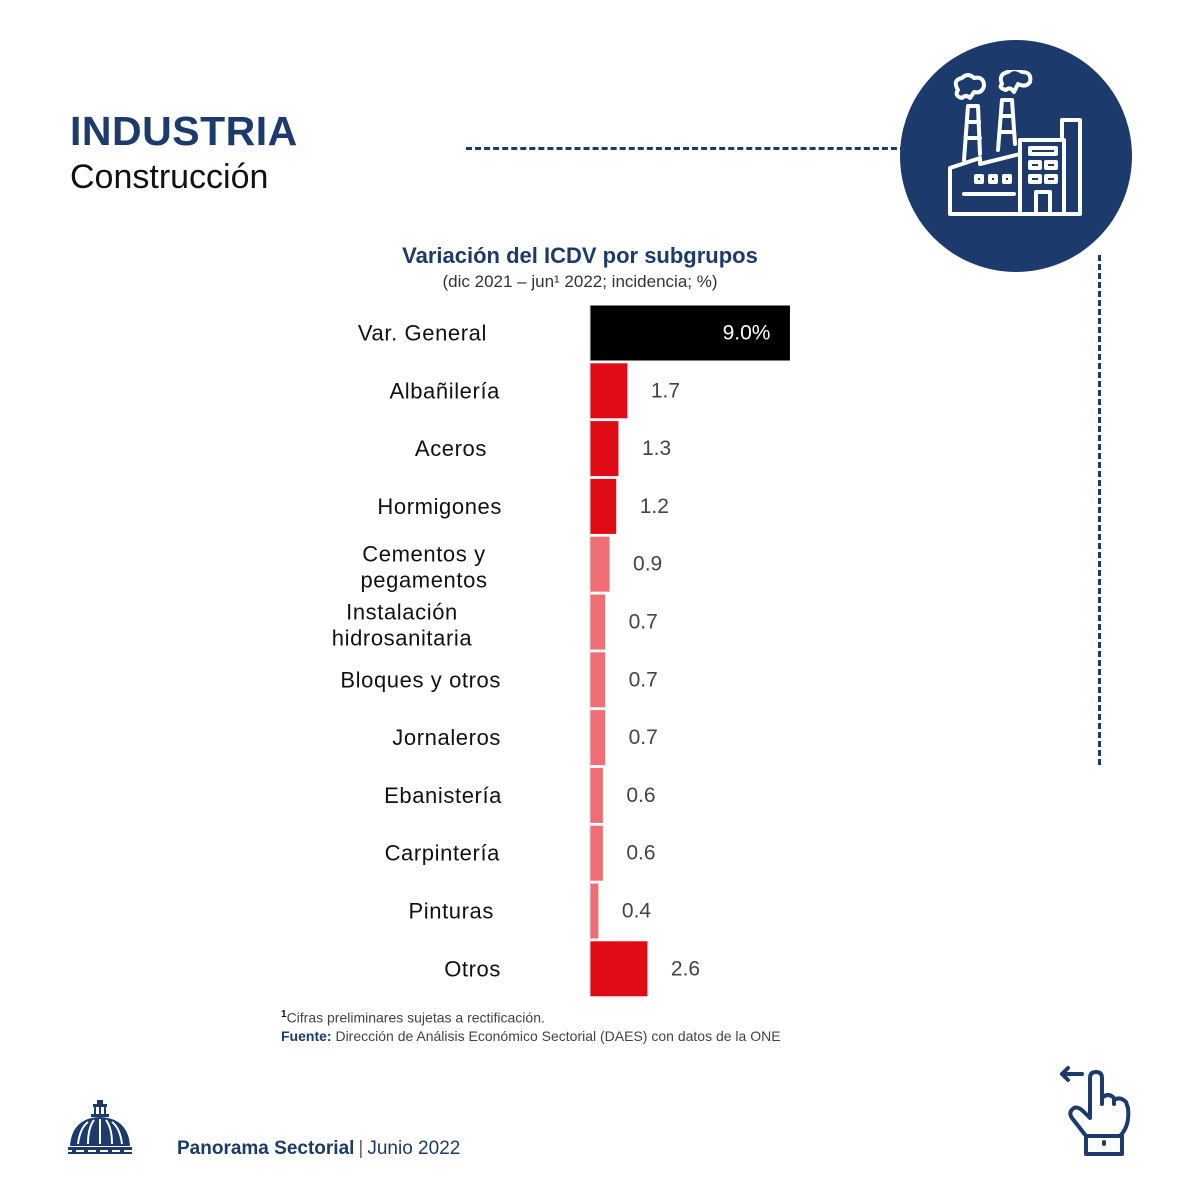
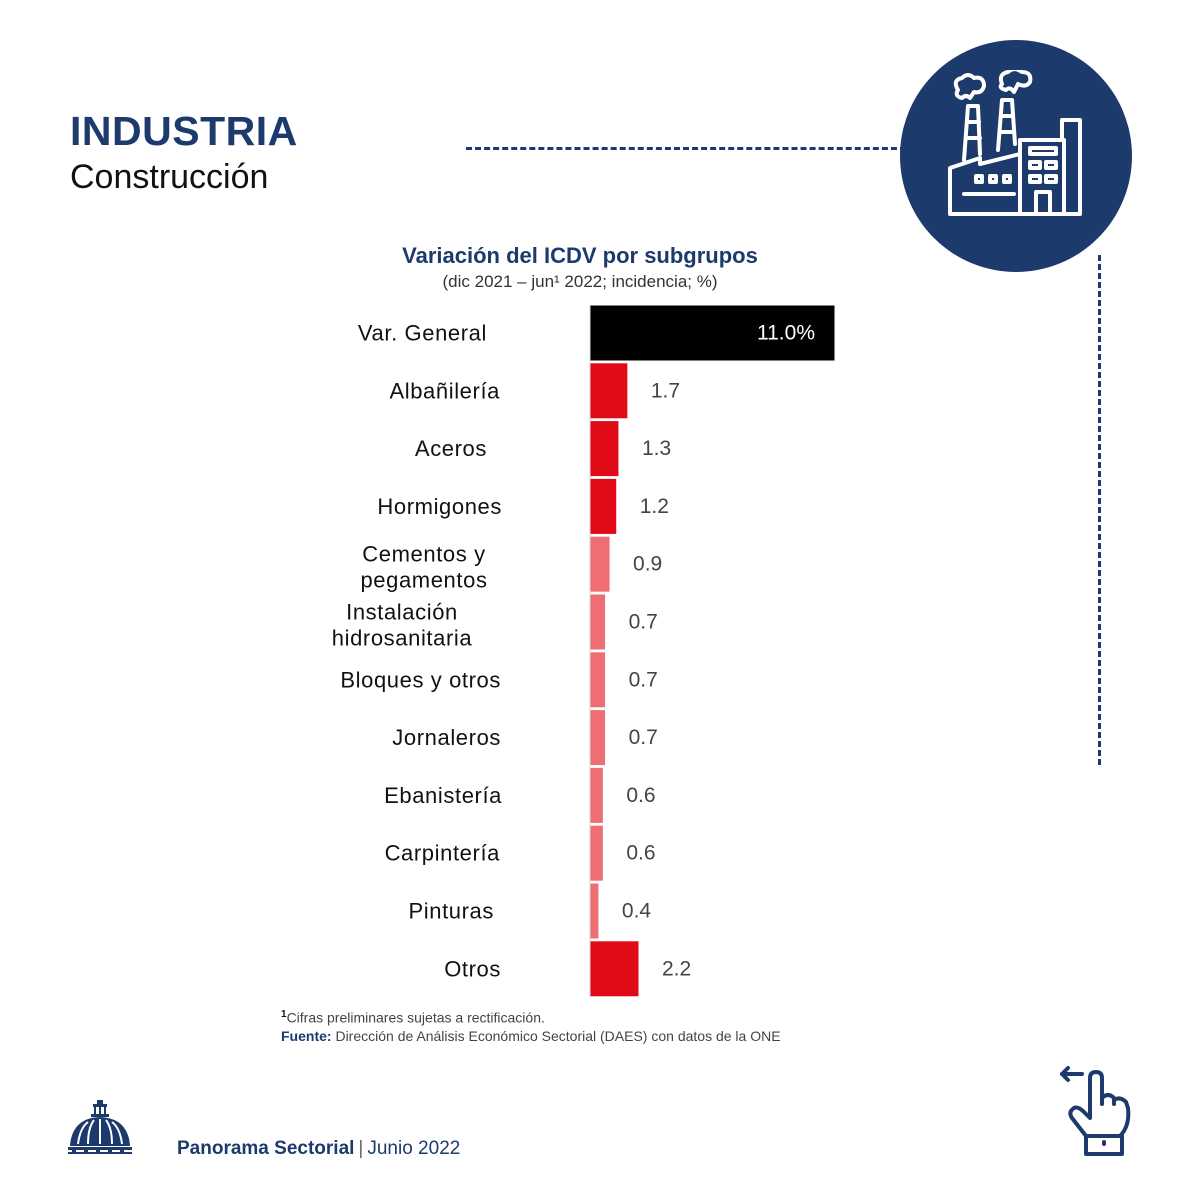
Var. General: 9.0% -> 11.0%
Otros: 2.6 -> 2.2
